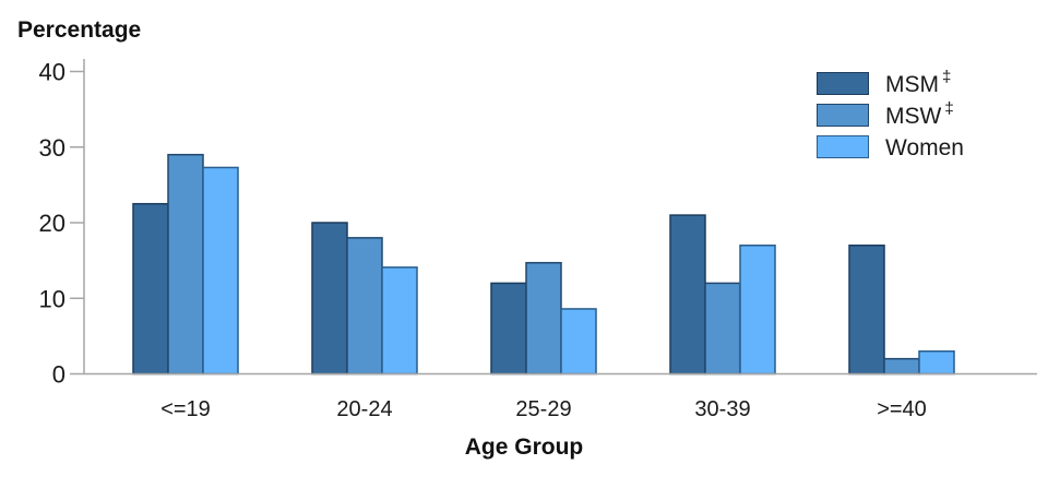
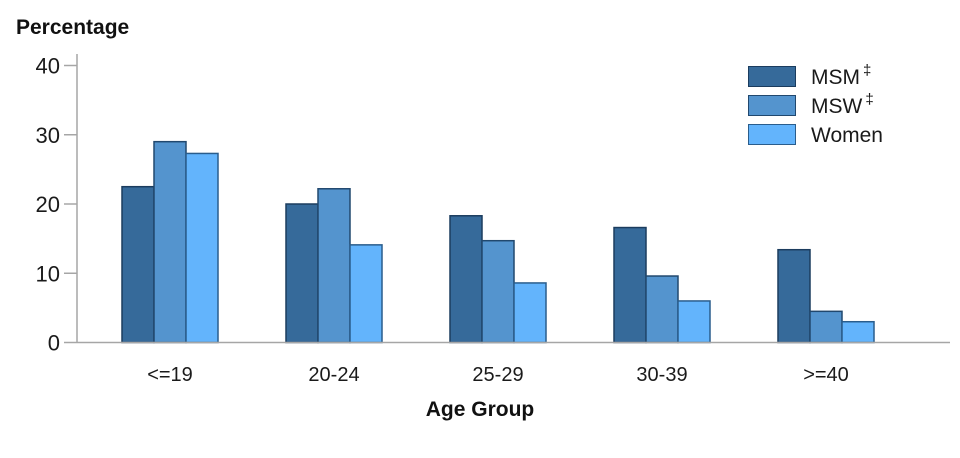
MSW/20-24: 18 -> 22
MSM/25-29: 12 -> 18
MSM/30-39: 21 -> 17
MSW/30-39: 12 -> 10
Women/30-39: 17 -> 6
MSM/>=40: 17 -> 13
MSW/>=40: 2 -> 4
